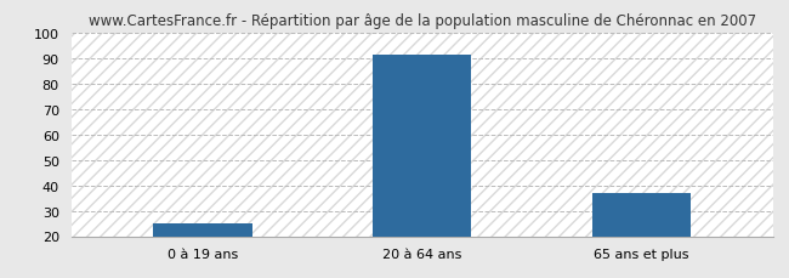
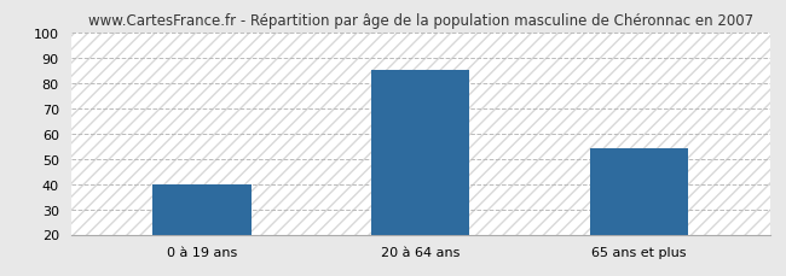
0 à 19 ans: 25 -> 40
20 à 64 ans: 91 -> 85
65 ans et plus: 37 -> 54
